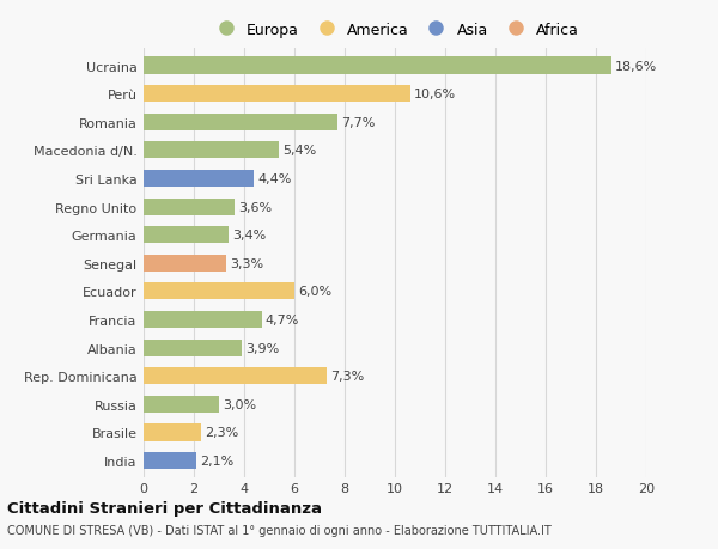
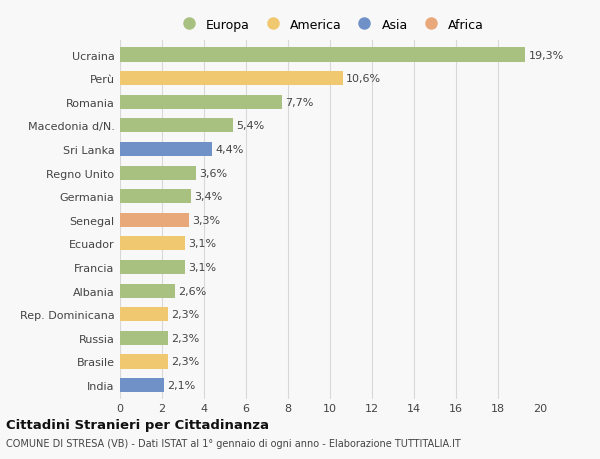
Ucraina: 18,6% -> 19,3%
Ecuador: 6,0% -> 3,1%
Francia: 4,7% -> 3,1%
Albania: 3,9% -> 2,6%
Rep. Dominicana: 7,3% -> 2,3%
Russia: 3,0% -> 2,3%
